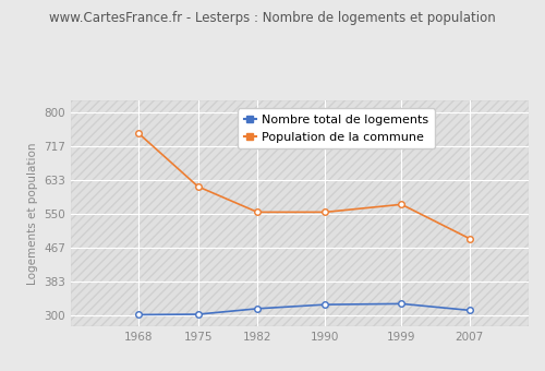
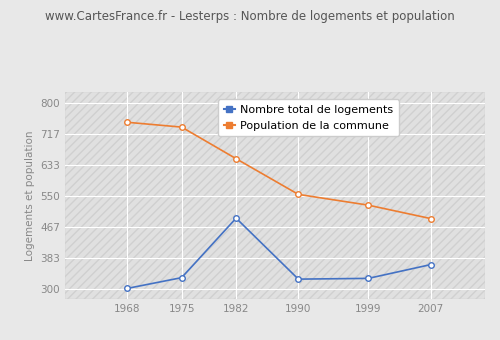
Nombre total de logements/1975: 302 -> 330
Population de la commune/1975: 617 -> 735
Nombre total de logements/1982: 316 -> 490
Population de la commune/1982: 554 -> 650
Population de la commune/1999: 573 -> 525
Nombre total de logements/2007: 312 -> 365
